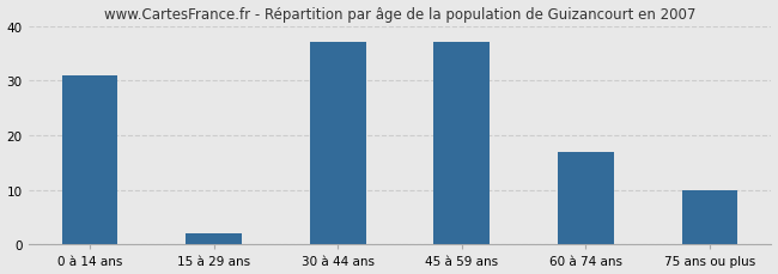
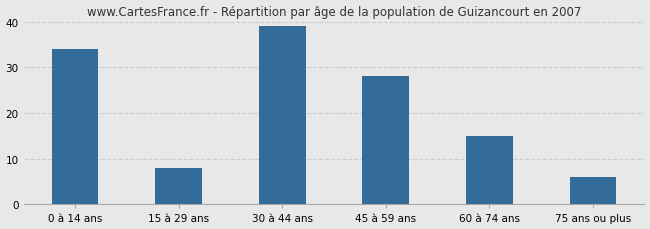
0 à 14 ans: 31 -> 34
15 à 29 ans: 2 -> 8
30 à 44 ans: 37 -> 39
45 à 59 ans: 37 -> 28
60 à 74 ans: 17 -> 15
75 ans ou plus: 10 -> 6
